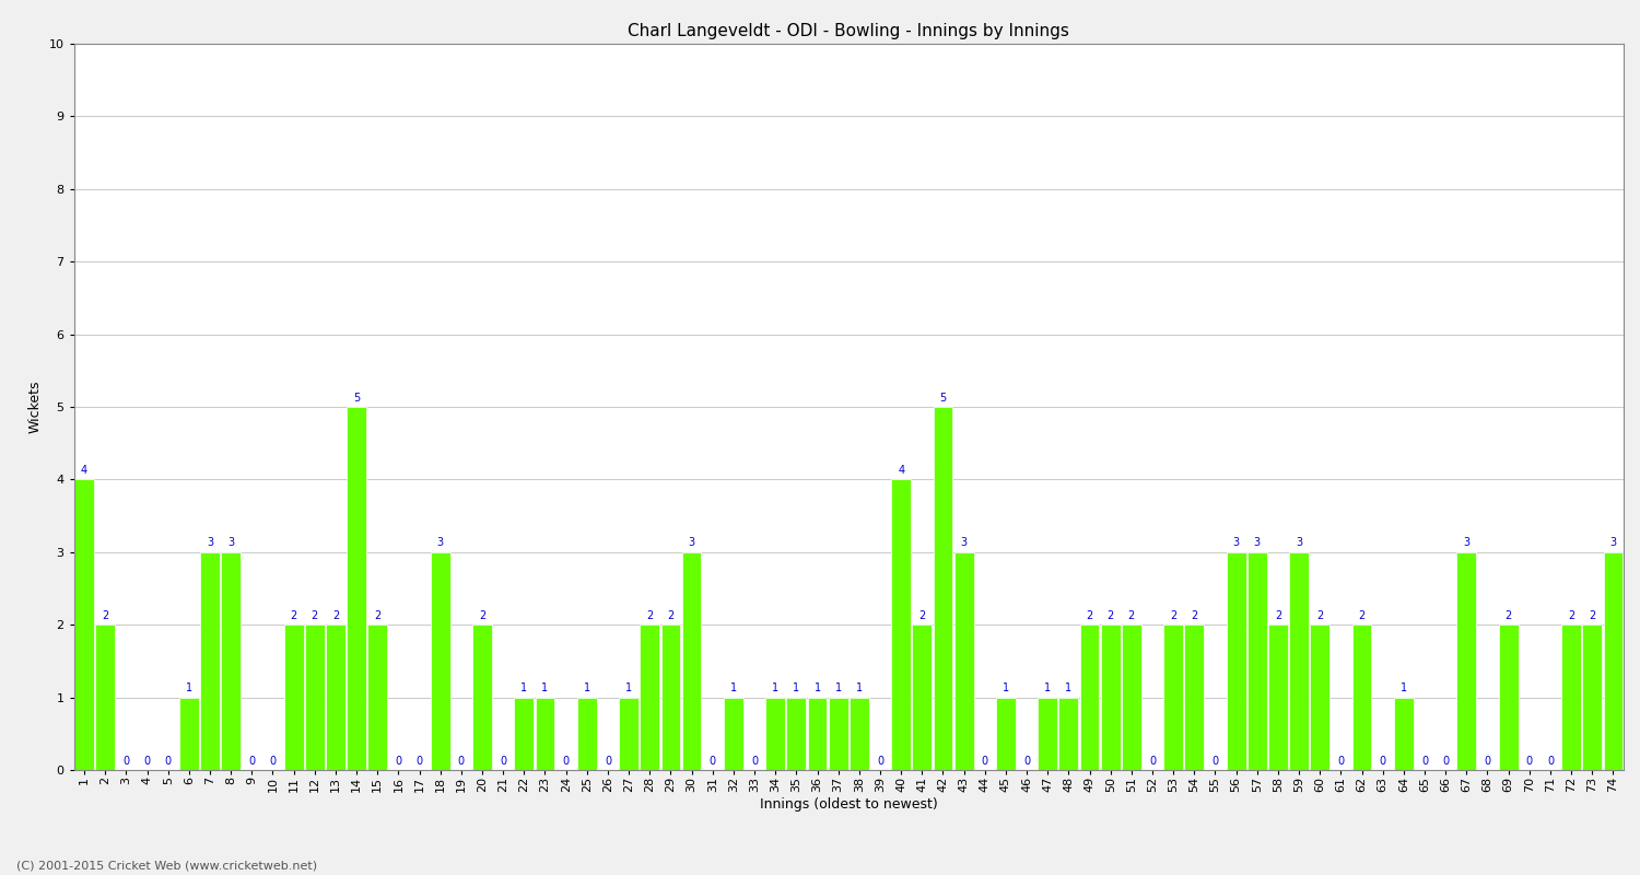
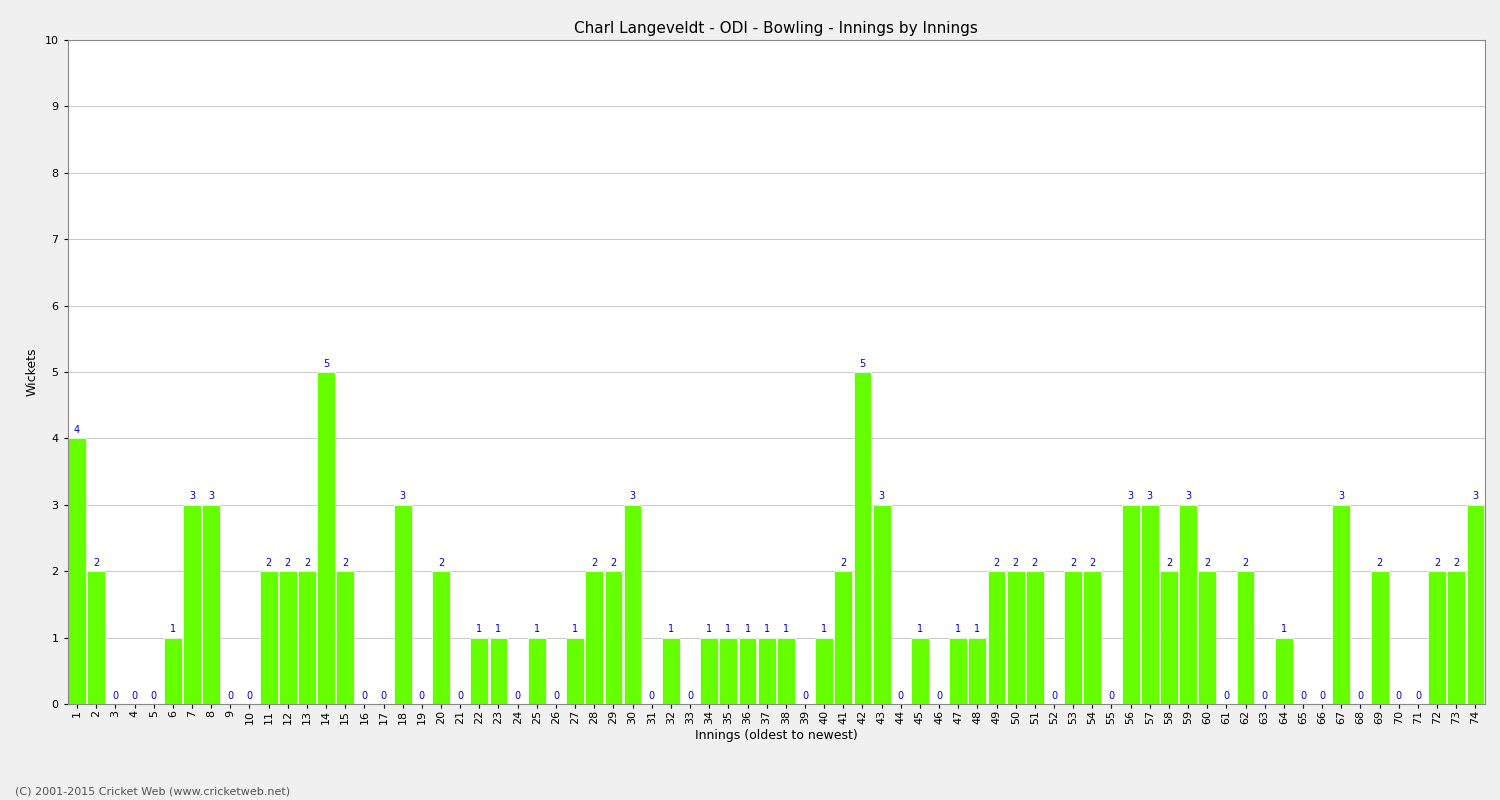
40: 4 -> 1
